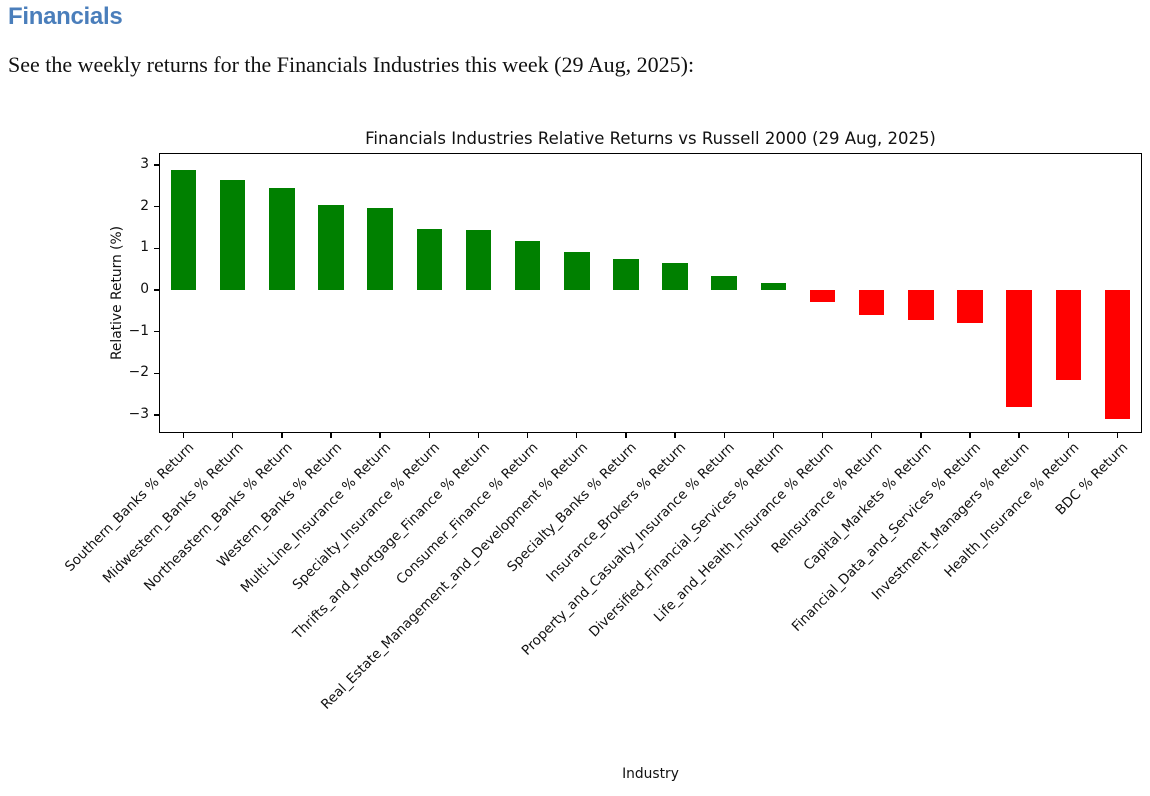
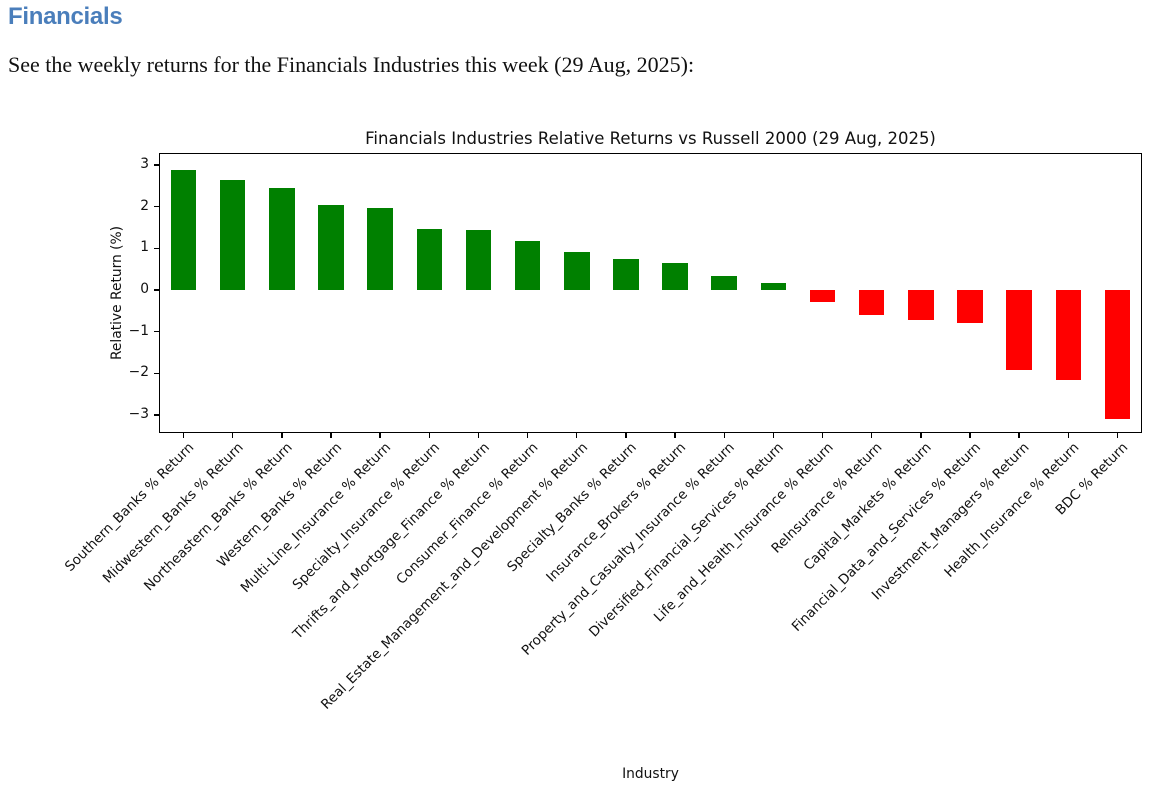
Investment_Managers % Return: -2.8 -> -1.9
